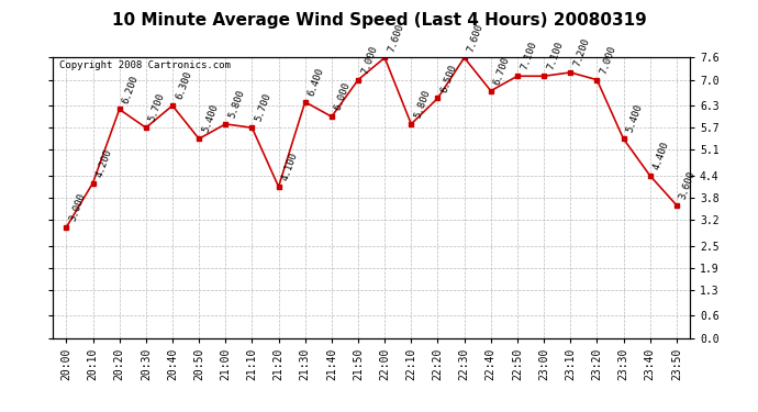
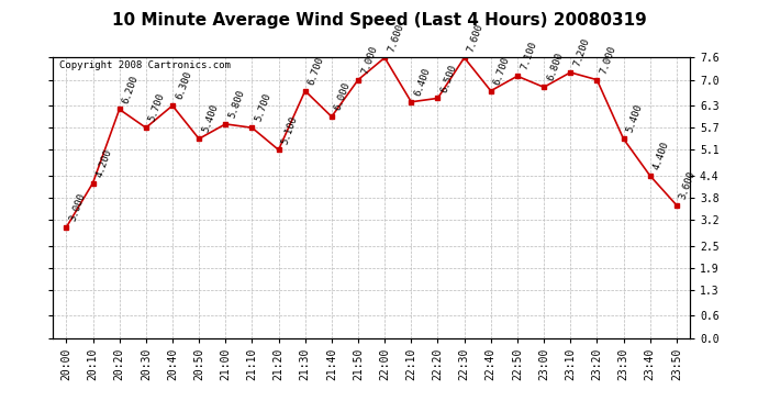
21:20: 4.100 -> 5.100
21:30: 6.400 -> 6.700
22:10: 5.800 -> 6.400
23:00: 7.100 -> 6.800
